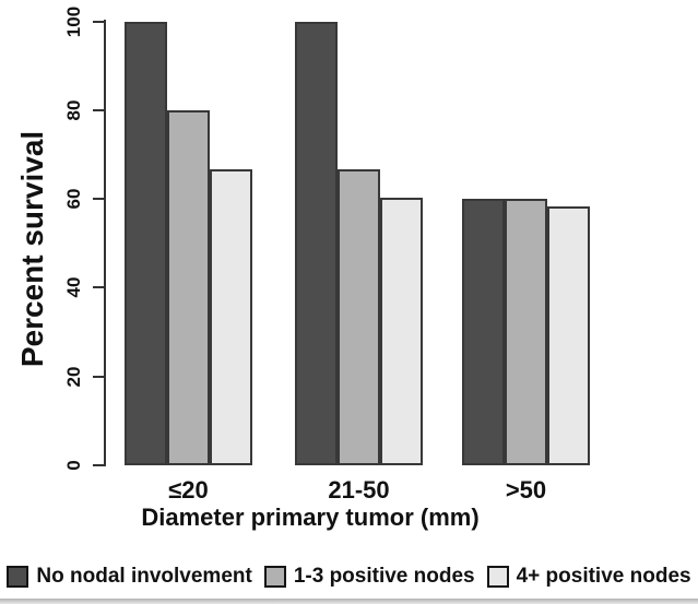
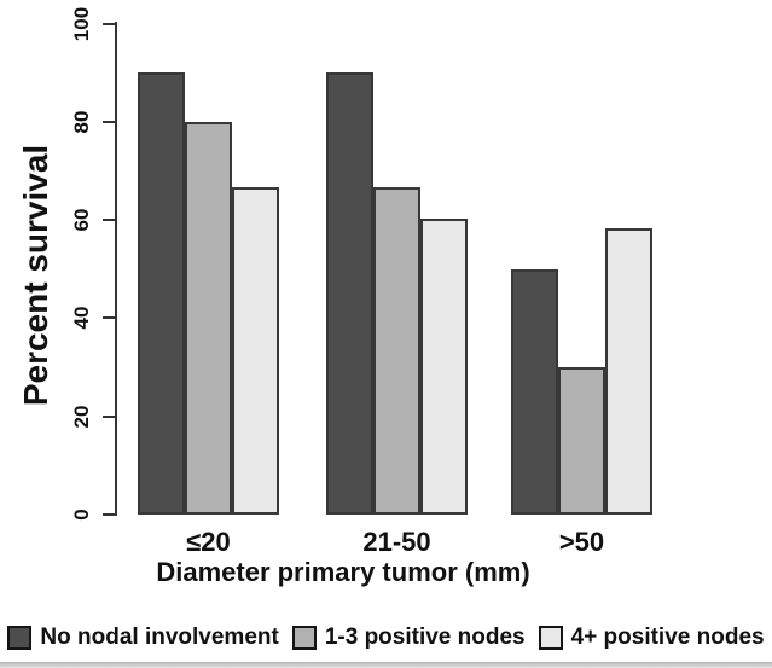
No nodal involvement/≤20: 100 -> 90
No nodal involvement/21-50: 100 -> 90
No nodal involvement/>50: 60 -> 50
1-3 positive nodes/>50: 60 -> 30
